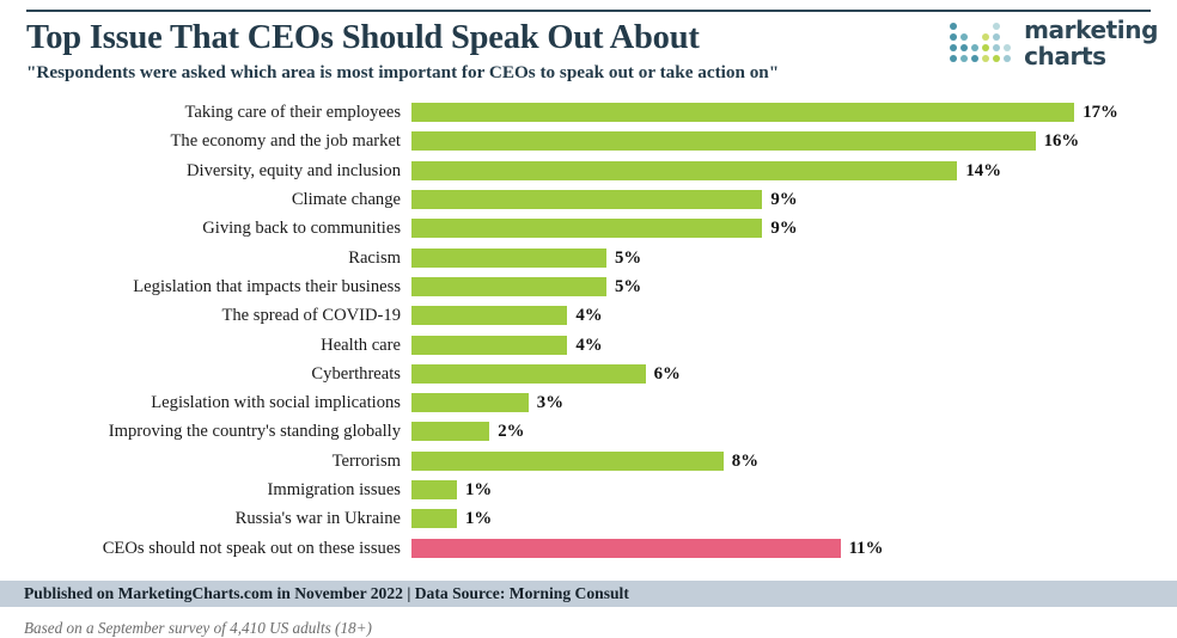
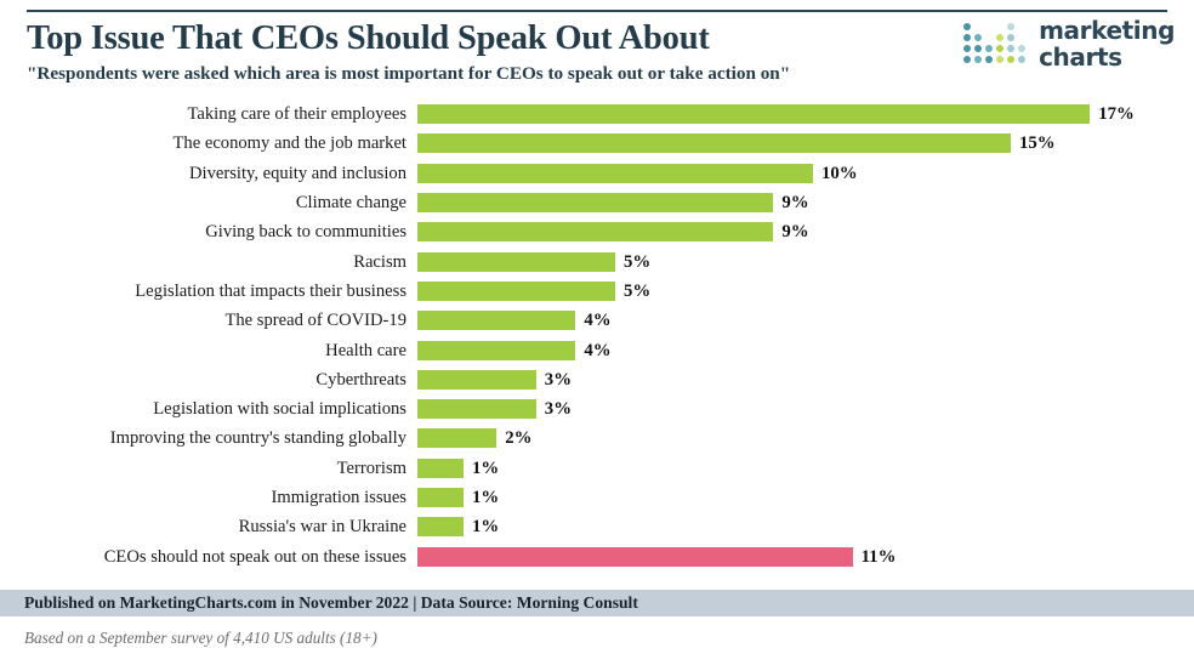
The economy and the job market: 16% -> 15%
Diversity, equity and inclusion: 14% -> 10%
Cyberthreats: 6% -> 3%
Terrorism: 8% -> 1%
